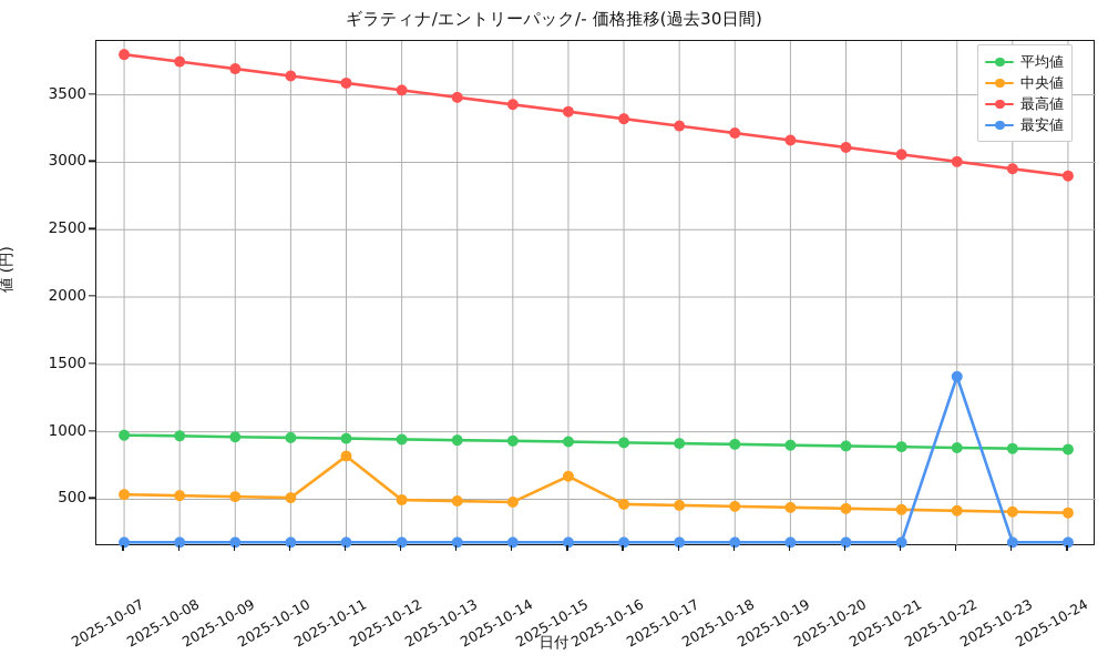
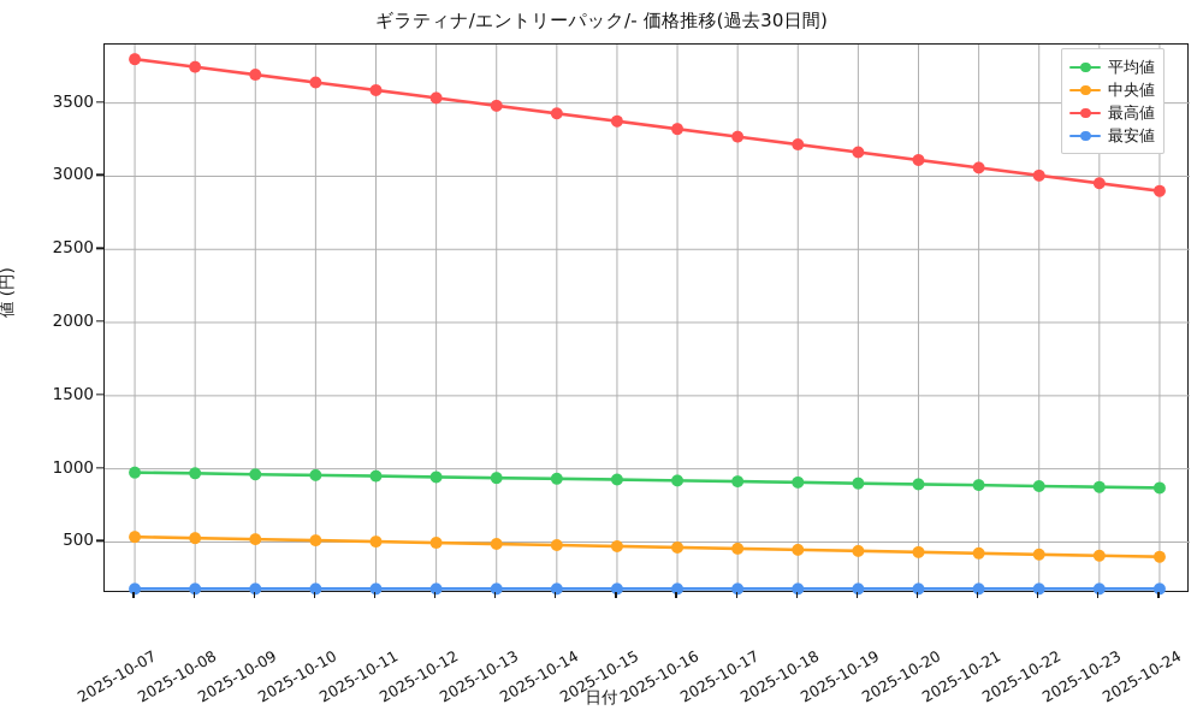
中央値/2025-10-11: 820 -> 500
中央値/2025-10-15: 670 -> 470
最安値/2025-10-22: 1410 -> 180
